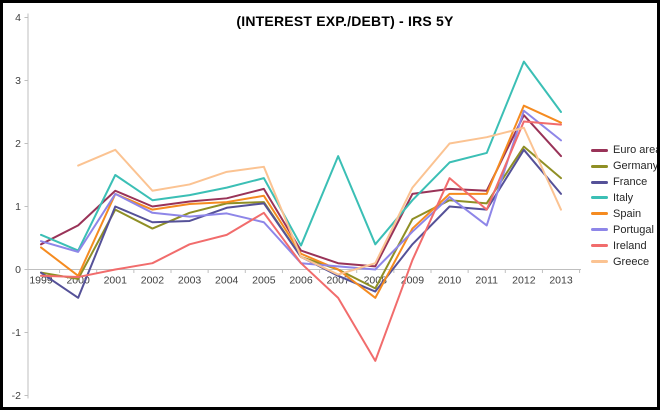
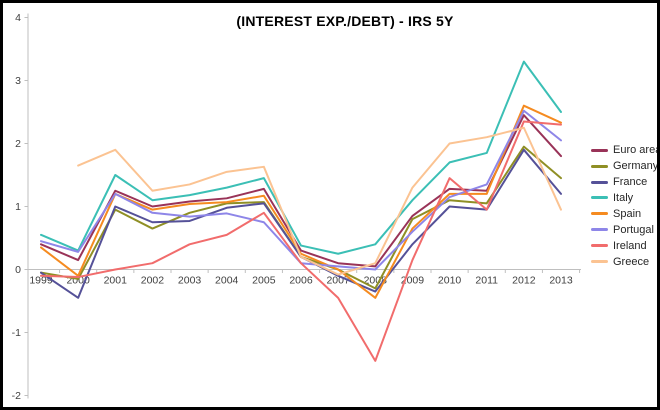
Euro area/2000: 0.7 -> 0.1
Italy/2007: 1.8 -> 0.2
Euro area/2009: 1.2 -> 0.8
Portugal/2011: 0.7 -> 1.4
